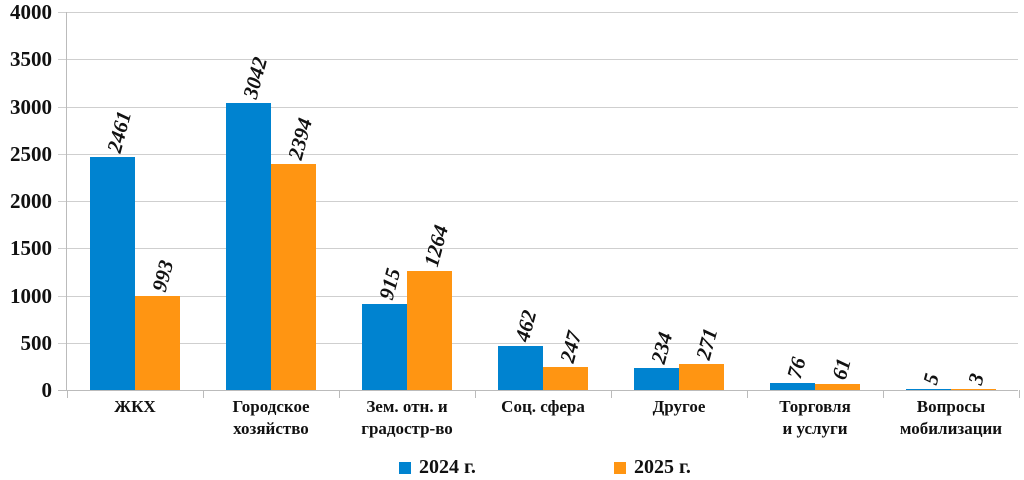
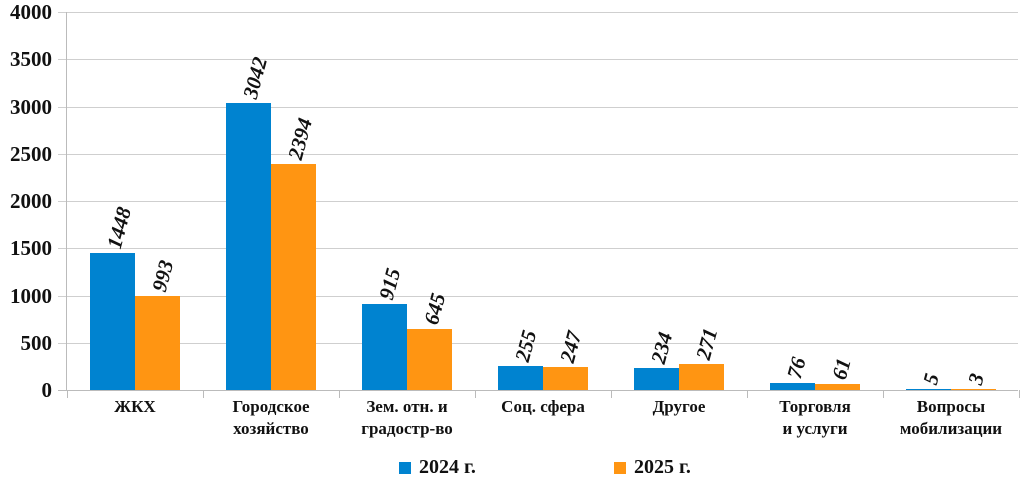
2024 г./ЖКХ: 2461 -> 1448
2025 г./Зем. отн. и градостр-во: 1264 -> 645
2024 г./Соц. сфера: 462 -> 255
